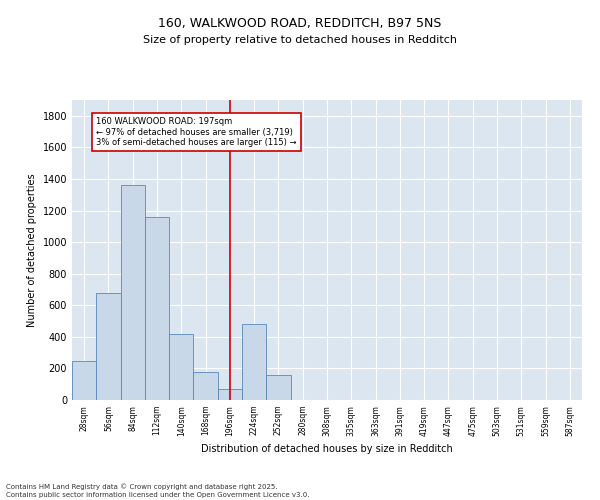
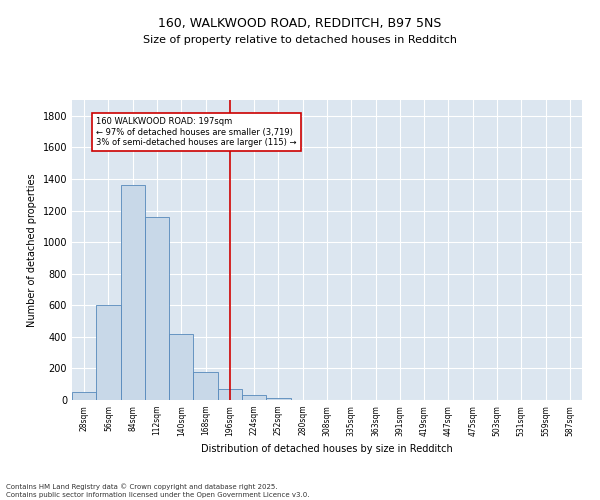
28sqm: 250 -> 50
56sqm: 680 -> 600
224sqm: 480 -> 30
252sqm: 160 -> 10
